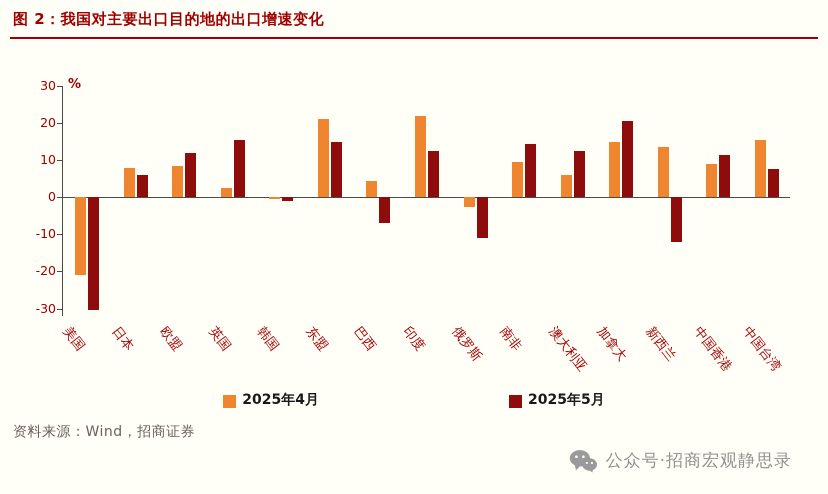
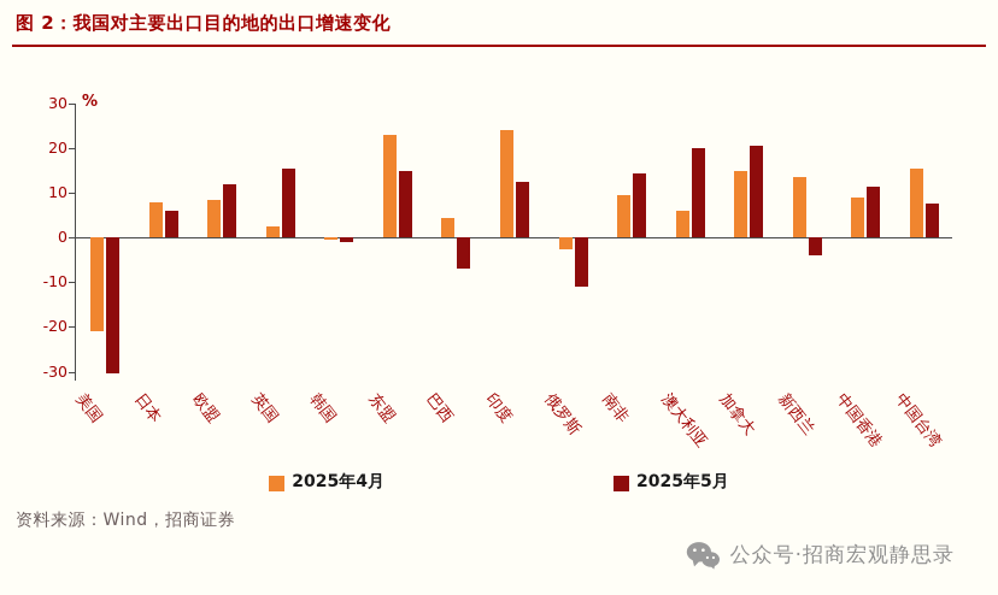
2025年4月/东盟: 21 -> 23
2025年4月/印度: 22 -> 24
2025年5月/澳大利亚: 12 -> 20
2025年5月/新西兰: -12 -> -4
